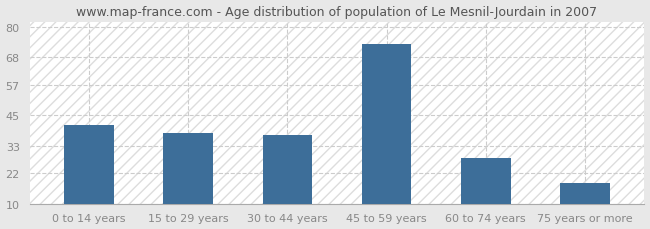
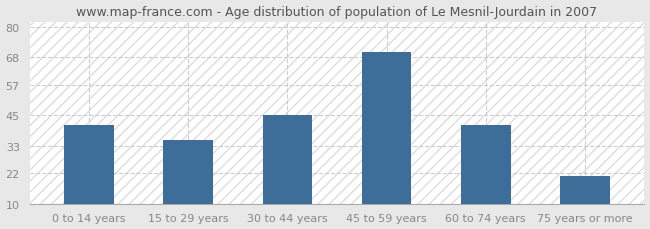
15 to 29 years: 38 -> 35
30 to 44 years: 37 -> 45
45 to 59 years: 73 -> 70
60 to 74 years: 28 -> 41
75 years or more: 18 -> 21
